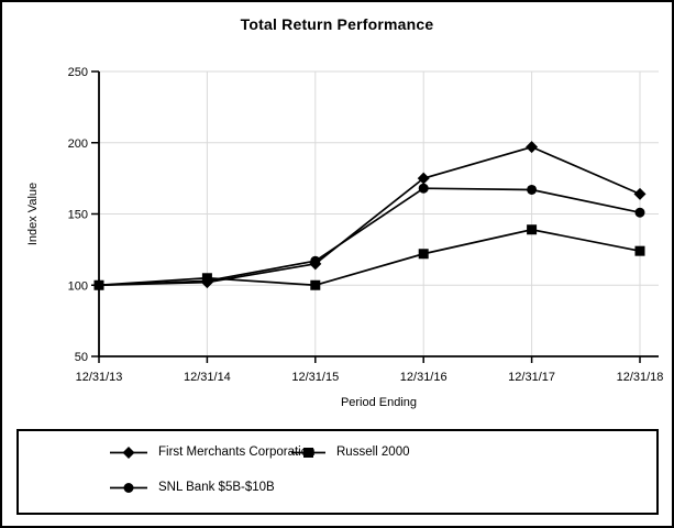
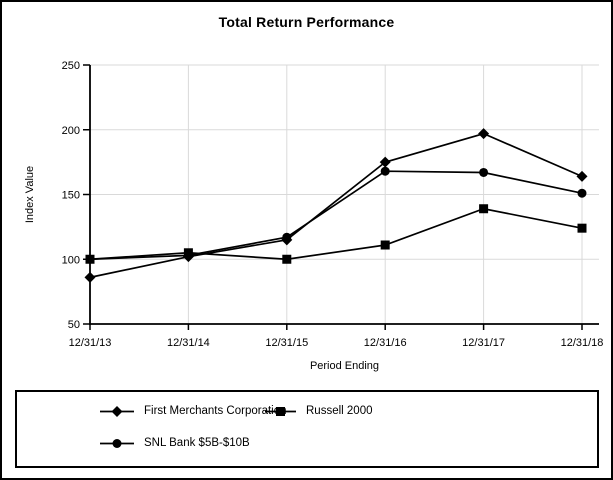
First Merchants Corporation/12/31/13: 100 -> 86
Russell 2000/12/31/16: 122 -> 111
